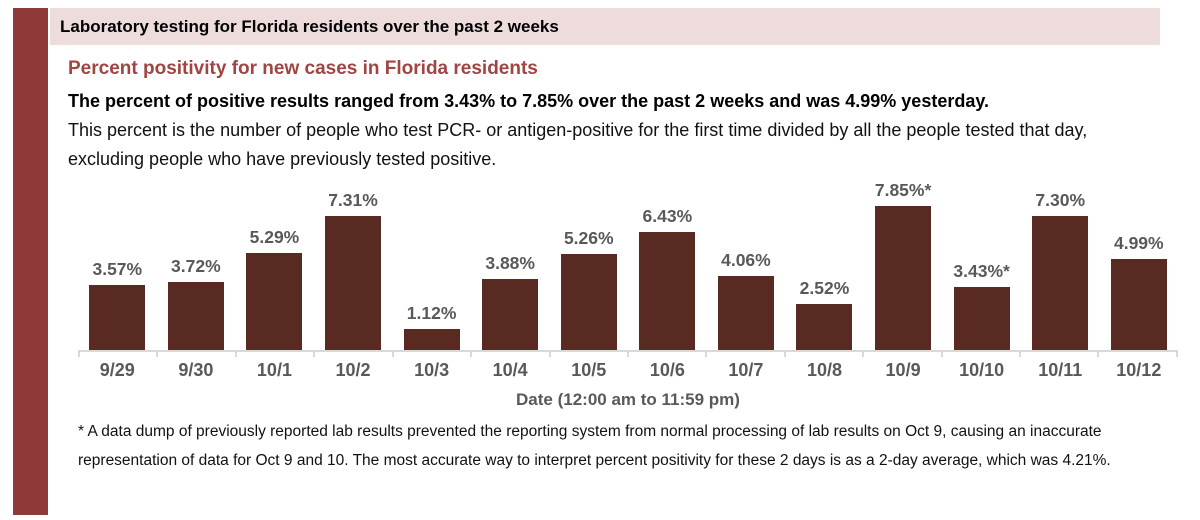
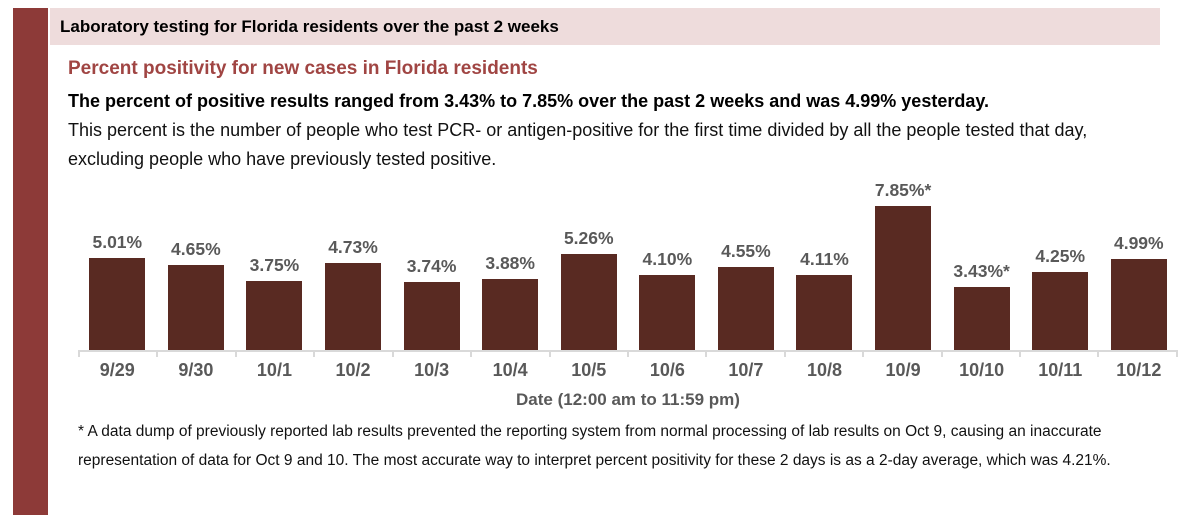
9/29: 3.57% -> 5.01%
9/30: 3.72% -> 4.65%
10/1: 5.29% -> 3.75%
10/2: 7.31% -> 4.73%
10/3: 1.12% -> 3.74%
10/6: 6.43% -> 4.10%
10/7: 4.06% -> 4.55%
10/8: 2.52% -> 4.11%
10/11: 7.30% -> 4.25%
